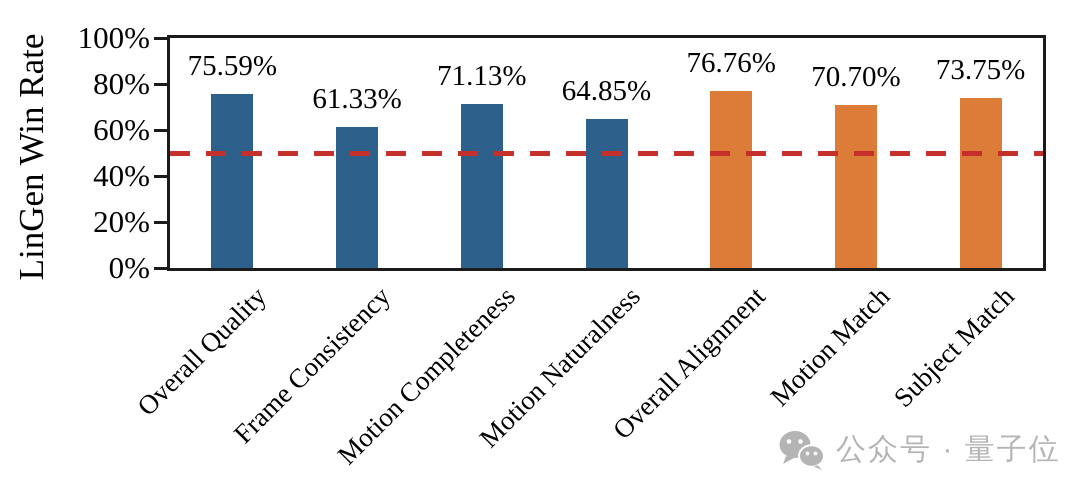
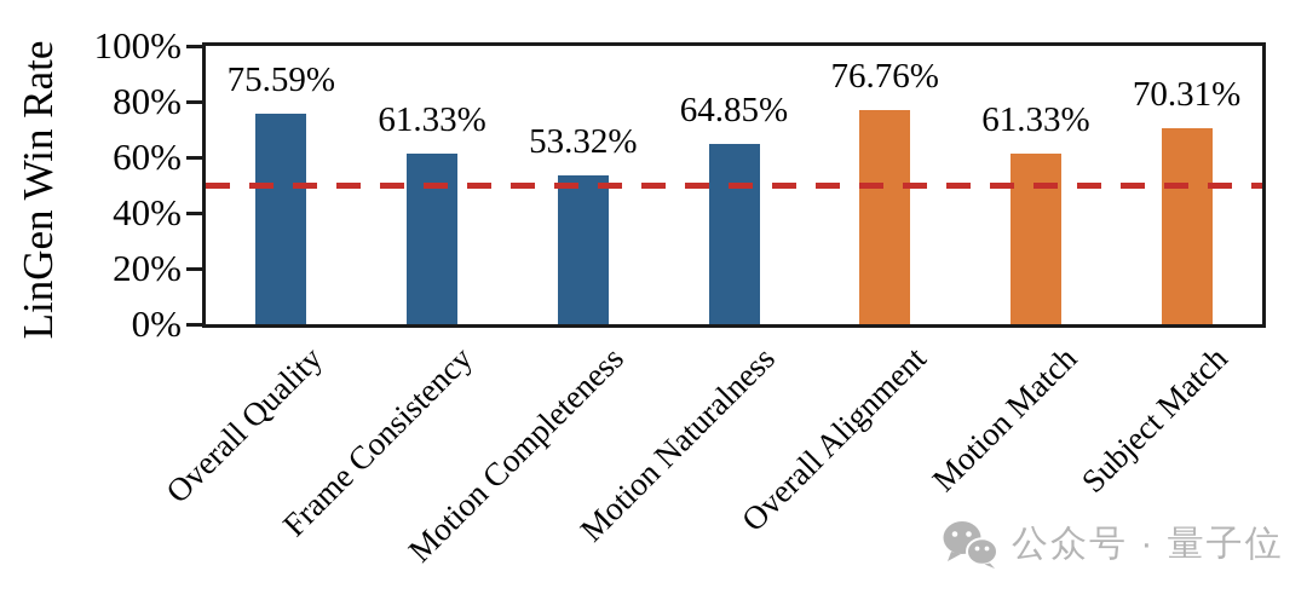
Motion Completeness: 71.13% -> 53.32%
Motion Match: 70.70% -> 61.33%
Subject Match: 73.75% -> 70.31%
